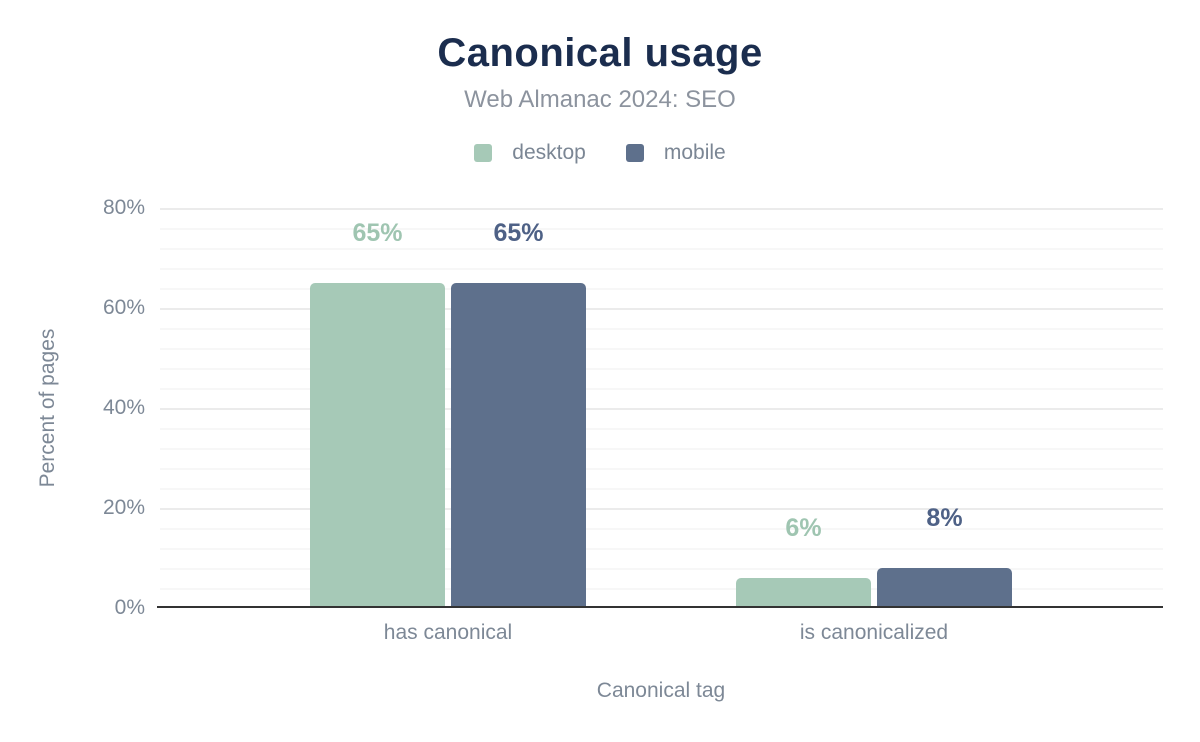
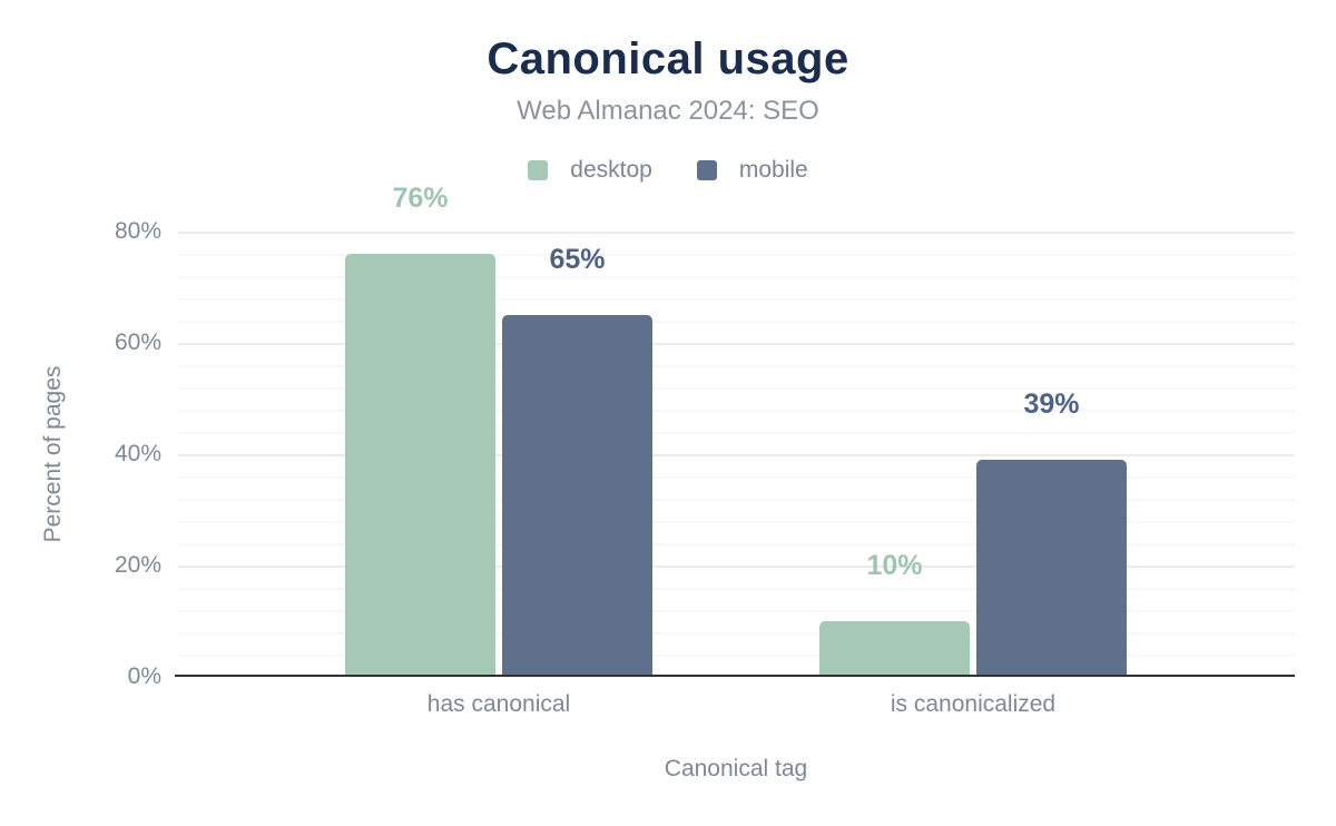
desktop/has canonical: 65% -> 76%
desktop/is canonicalized: 6% -> 10%
mobile/is canonicalized: 8% -> 39%
